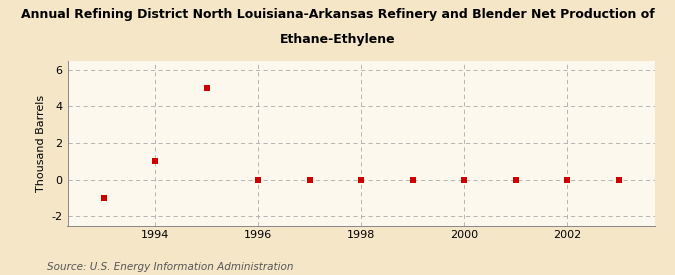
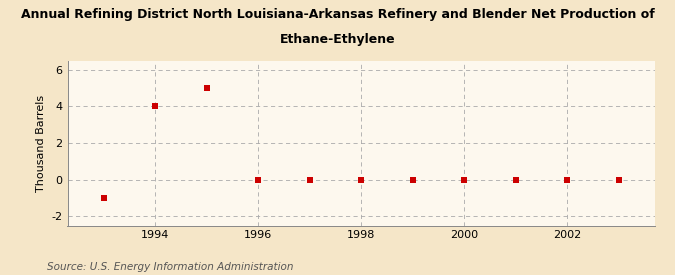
1994: 1 -> 4
